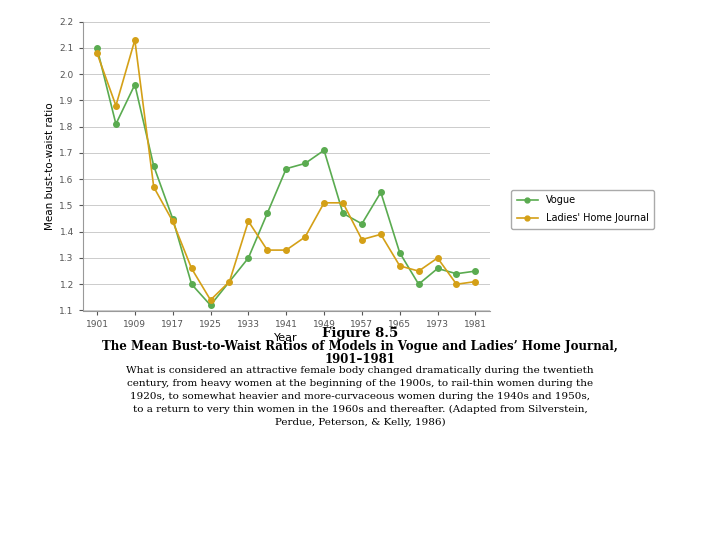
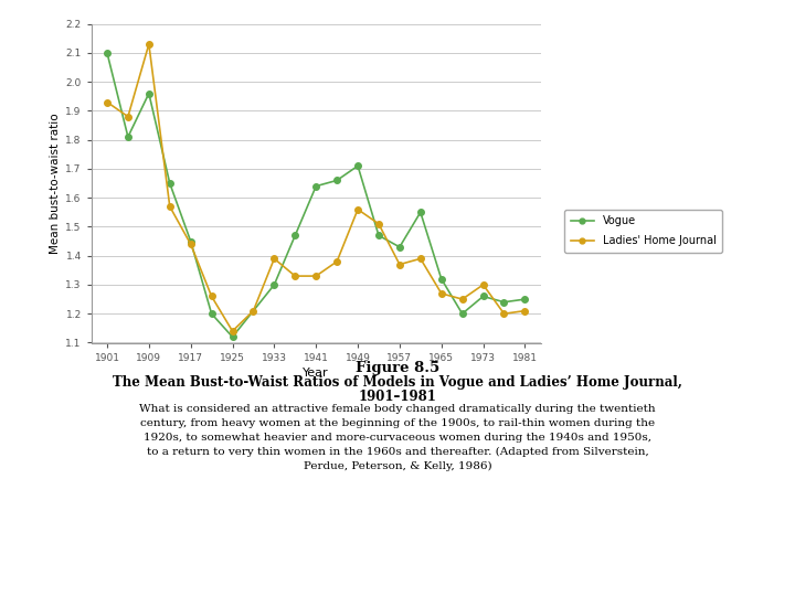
Ladies' Home Journal/1901: 2.08 -> 1.93
Ladies' Home Journal/1933: 1.44 -> 1.39
Ladies' Home Journal/1949: 1.51 -> 1.56
